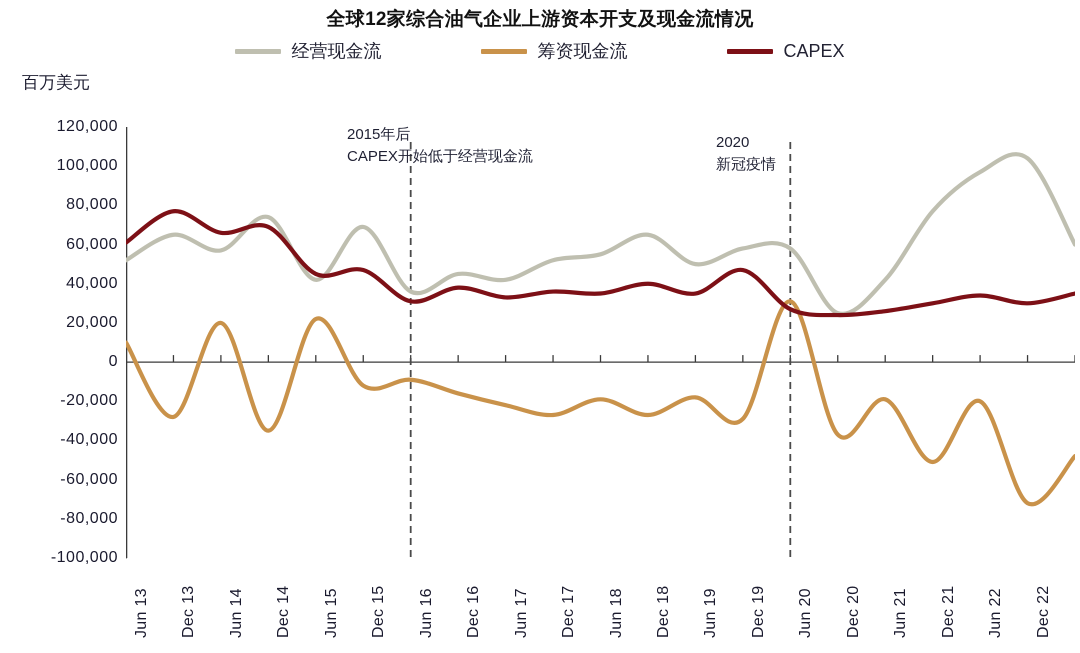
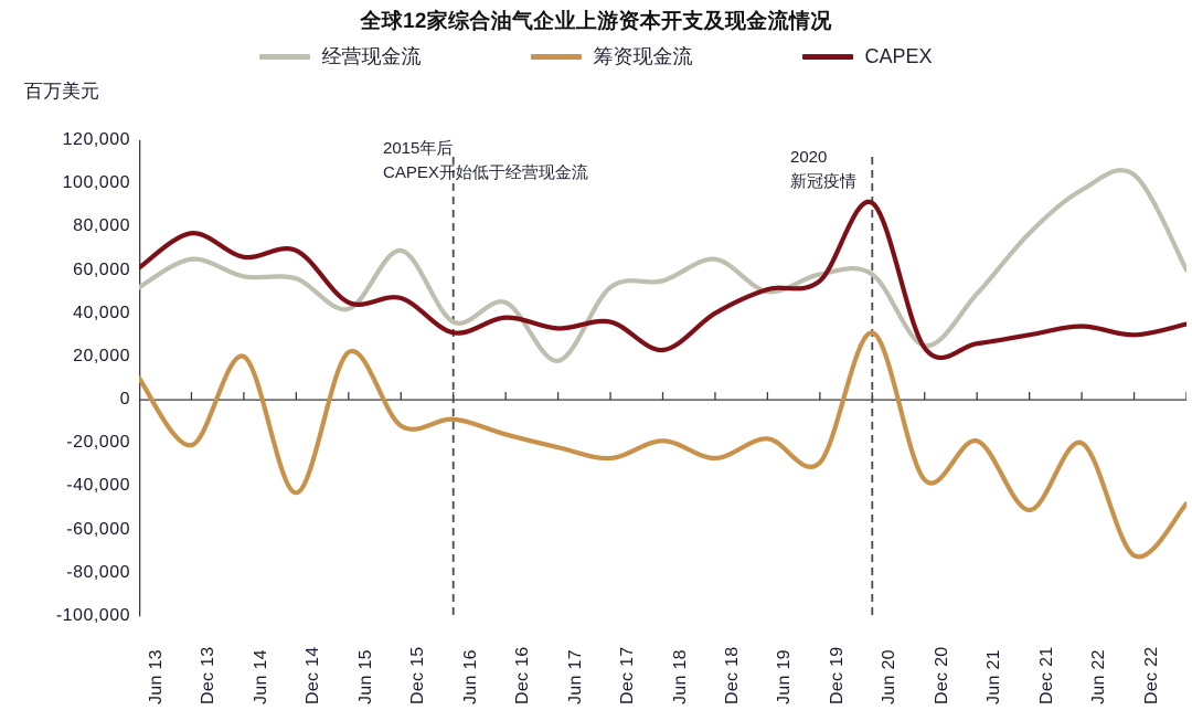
筹资现金流/Dec 13: -28000 -> -21000
经营现金流/Dec 14: 74000 -> 56000
筹资现金流/Dec 14: -35000 -> -43000
经营现金流/Jun 17: 42000 -> 18000
CAPEX/Jun 18: 35000 -> 23000
CAPEX/Jun 19: 35000 -> 51000
CAPEX/Dec 19: 47000 -> 55000
CAPEX/Jun 20: 27000 -> 91000
经营现金流/Jun 21: 42000 -> 49000
